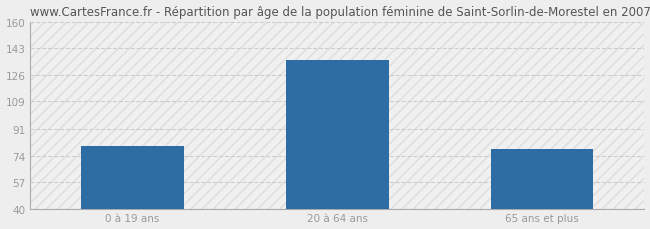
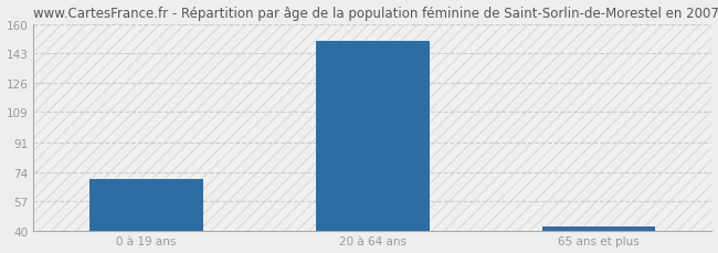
0 à 19 ans: 80 -> 70
20 à 64 ans: 135 -> 150
65 ans et plus: 78 -> 42
